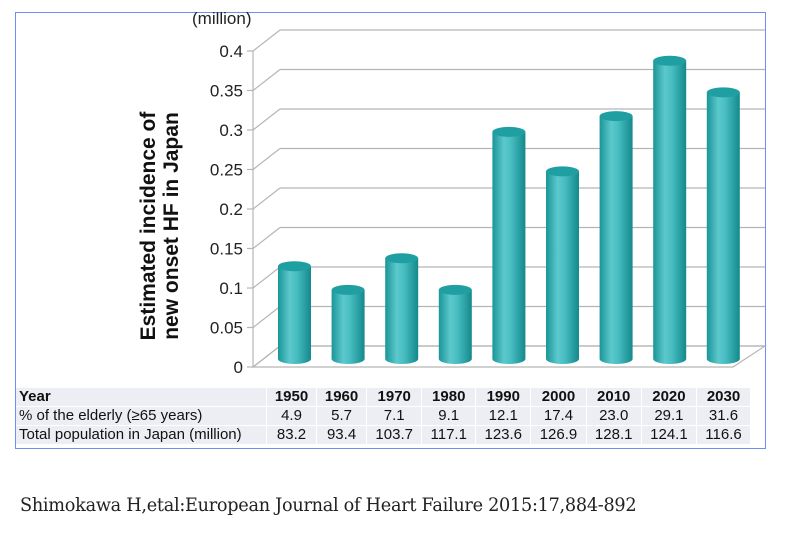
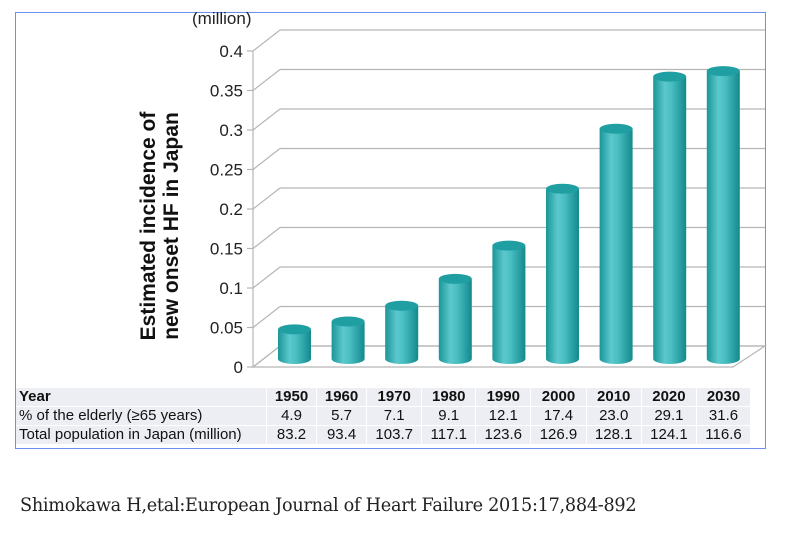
1950: 0.12 -> 0.04
1960: 0.09 -> 0.05
1970: 0.13 -> 0.07
1980: 0.09 -> 0.10
1990: 0.29 -> 0.15
2000: 0.24 -> 0.22
2010: 0.31 -> 0.29
2020: 0.38 -> 0.36
2030: 0.34 -> 0.37
